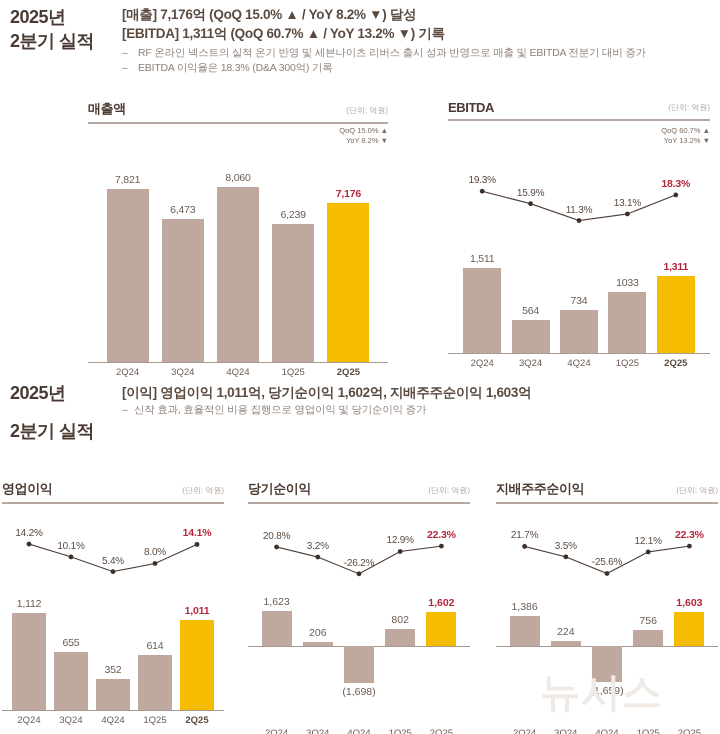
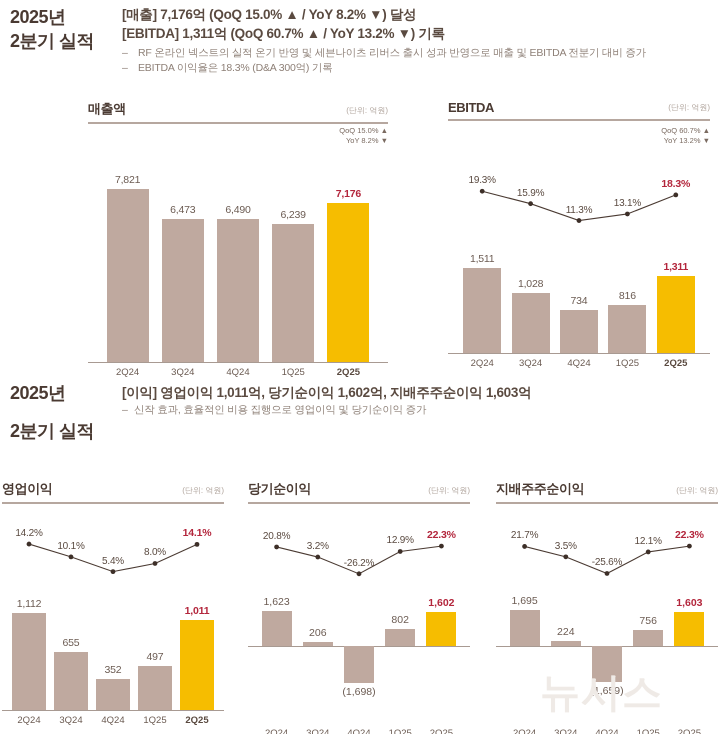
매출액/4Q24: 8,060 -> 6,490
EBITDA/3Q24: 564 -> 1,028
EBITDA/1Q25: 1033 -> 816
영업이익/1Q25: 614 -> 497
지배주주순이익/2Q24: 1,386 -> 1,695
